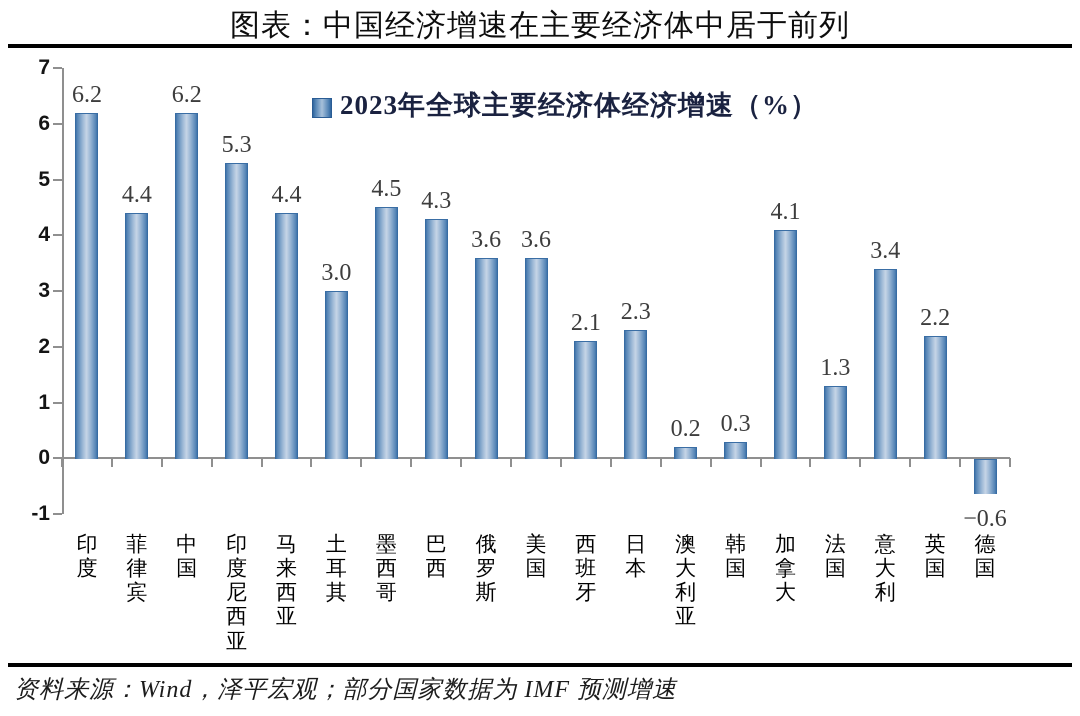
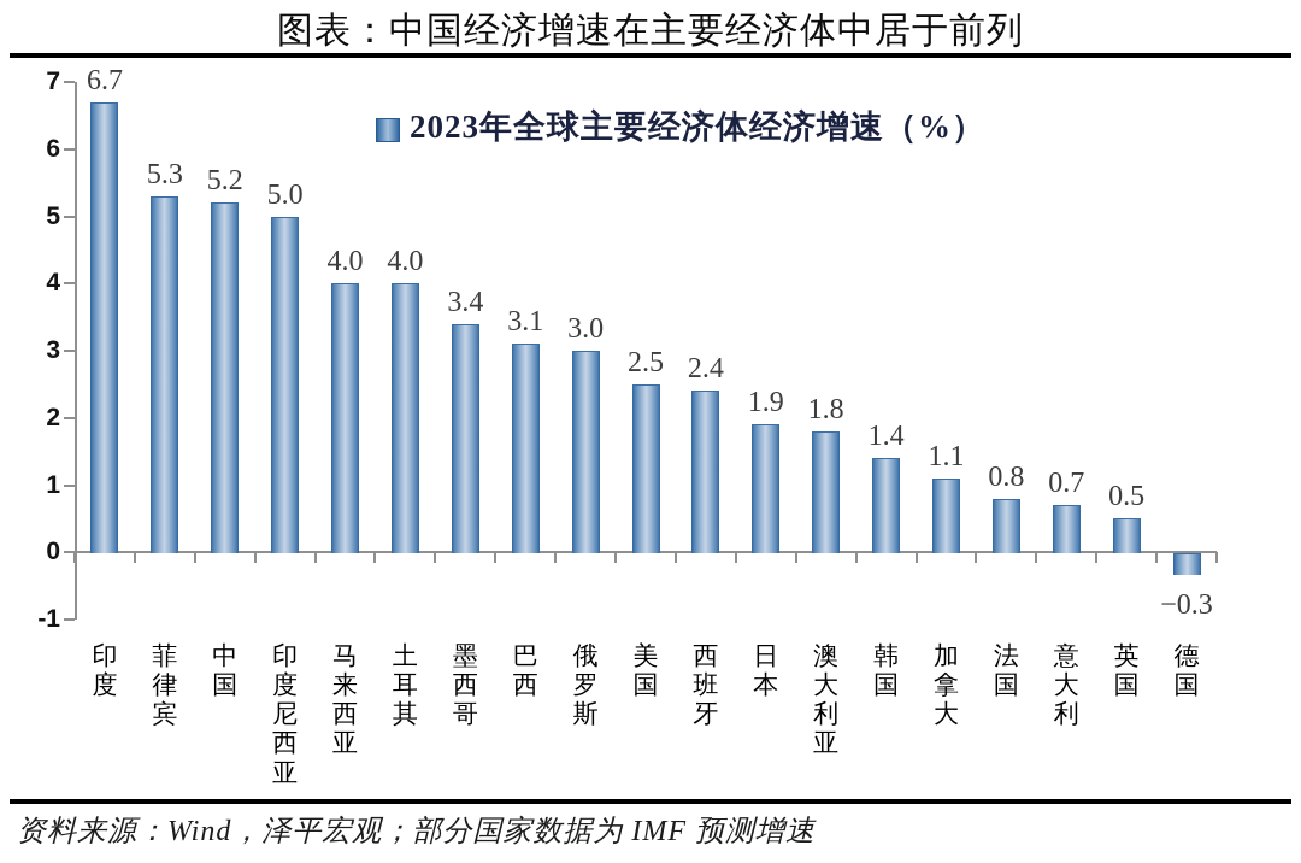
印度: 6.2 -> 6.7
菲律宾: 4.4 -> 5.3
中国: 6.2 -> 5.2
印度尼西亚: 5.3 -> 5.0
马来西亚: 4.4 -> 4.0
土耳其: 3.0 -> 4.0
墨西哥: 4.5 -> 3.4
巴西: 4.3 -> 3.1
俄罗斯: 3.6 -> 3.0
美国: 3.6 -> 2.5
西班牙: 2.1 -> 2.4
日本: 2.3 -> 1.9
澳大利亚: 0.2 -> 1.8
韩国: 0.3 -> 1.4
加拿大: 4.1 -> 1.1
法国: 1.3 -> 0.8
意大利: 3.4 -> 0.7
英国: 2.2 -> 0.5
德国: −0.6 -> −0.3
